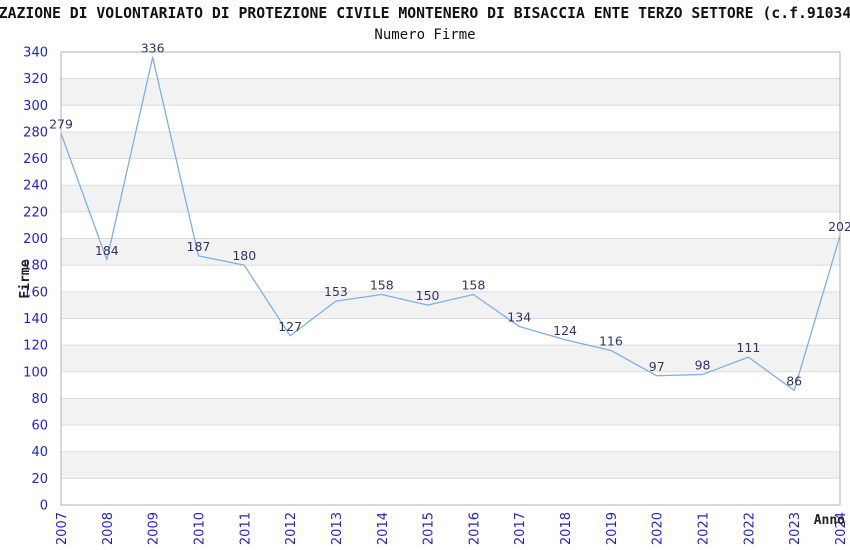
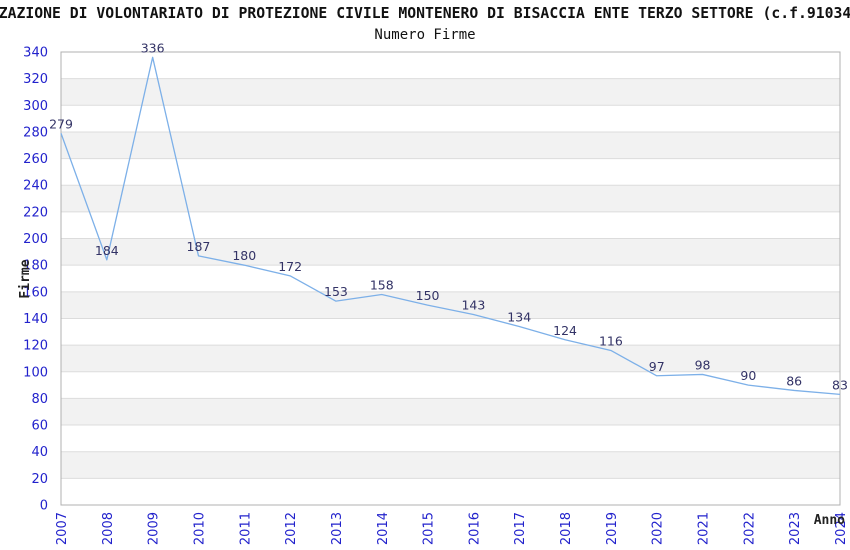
2012: 127 -> 172
2016: 158 -> 143
2022: 111 -> 90
2024: 202 -> 83
